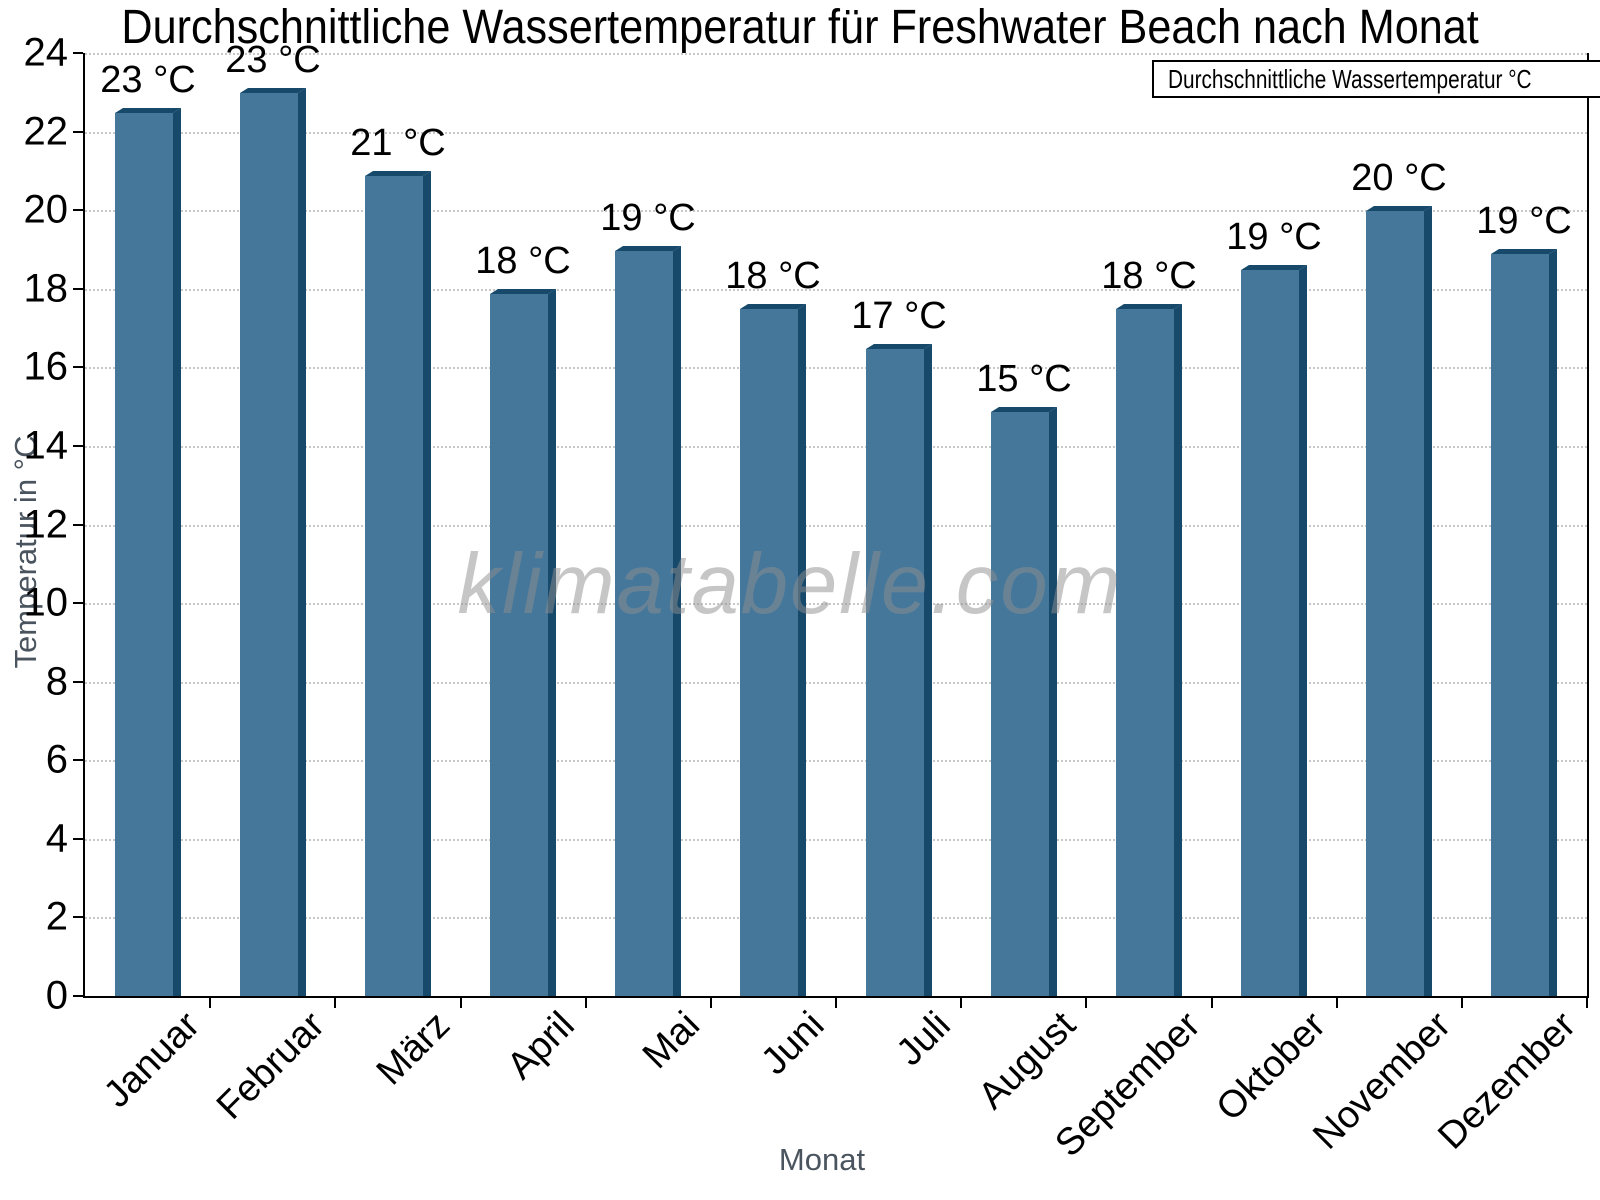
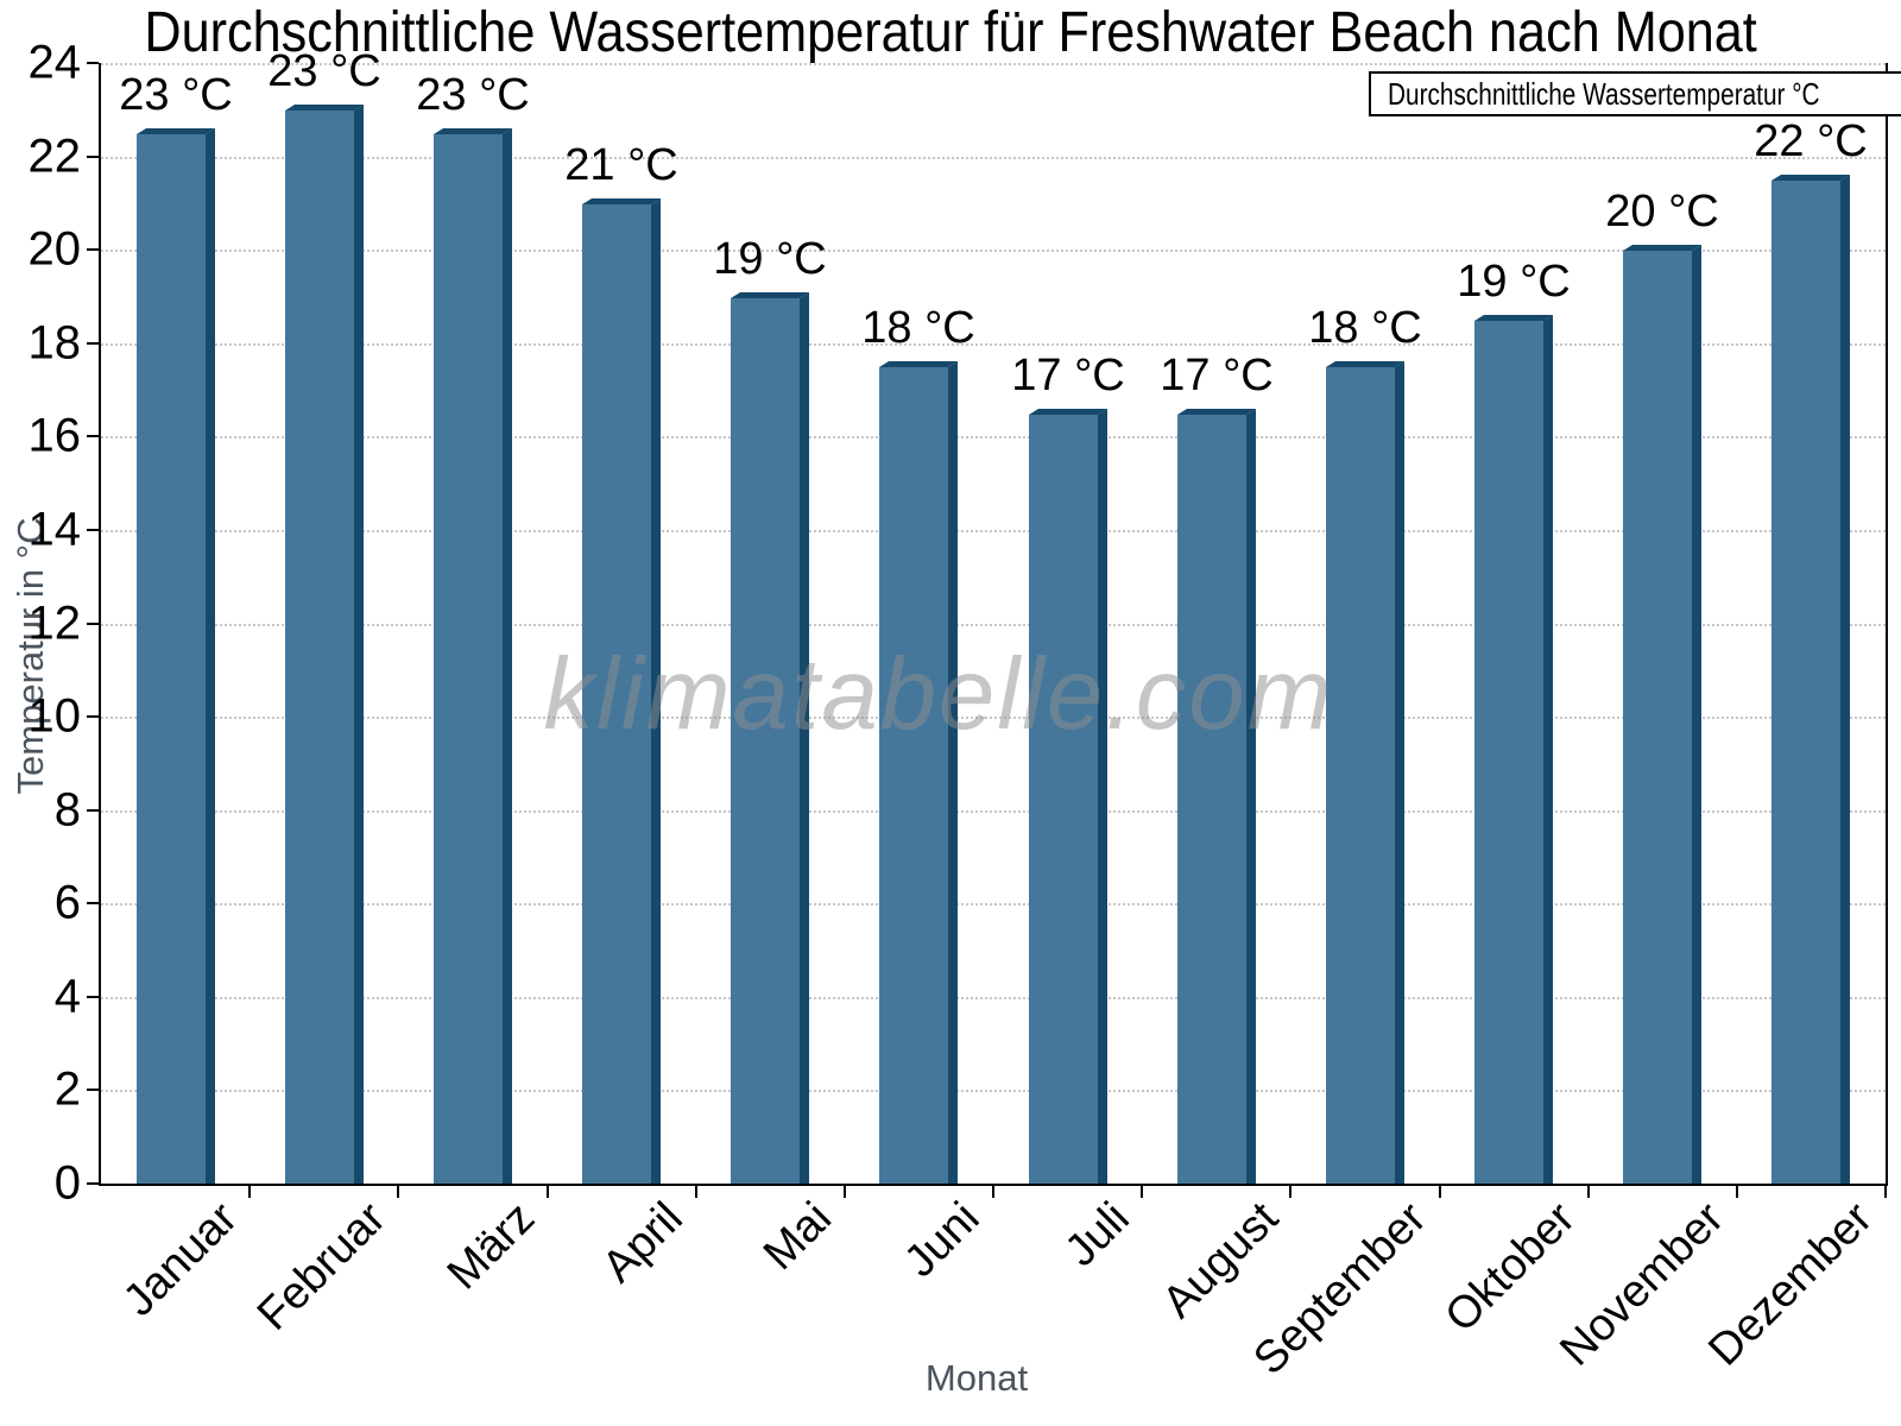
März: 21 -> 23
April: 18 -> 21
August: 15 -> 17
Dezember: 19 -> 22
